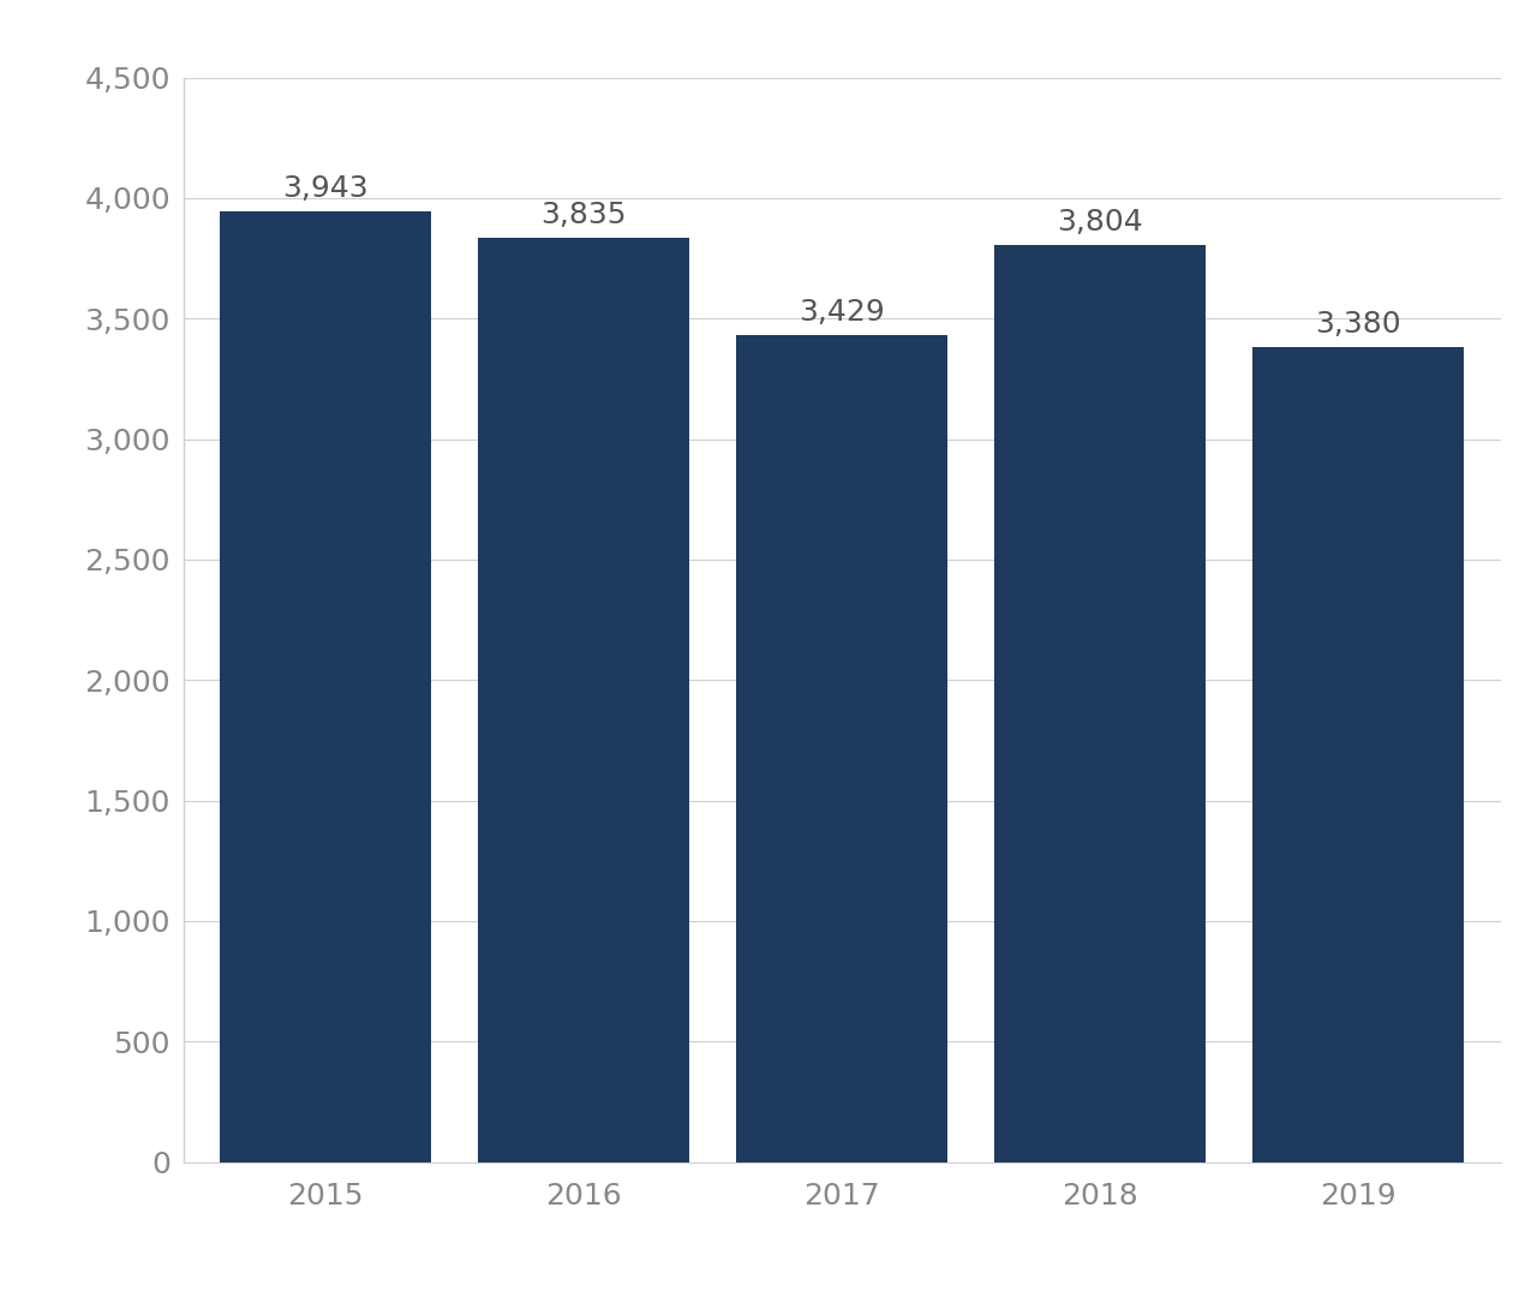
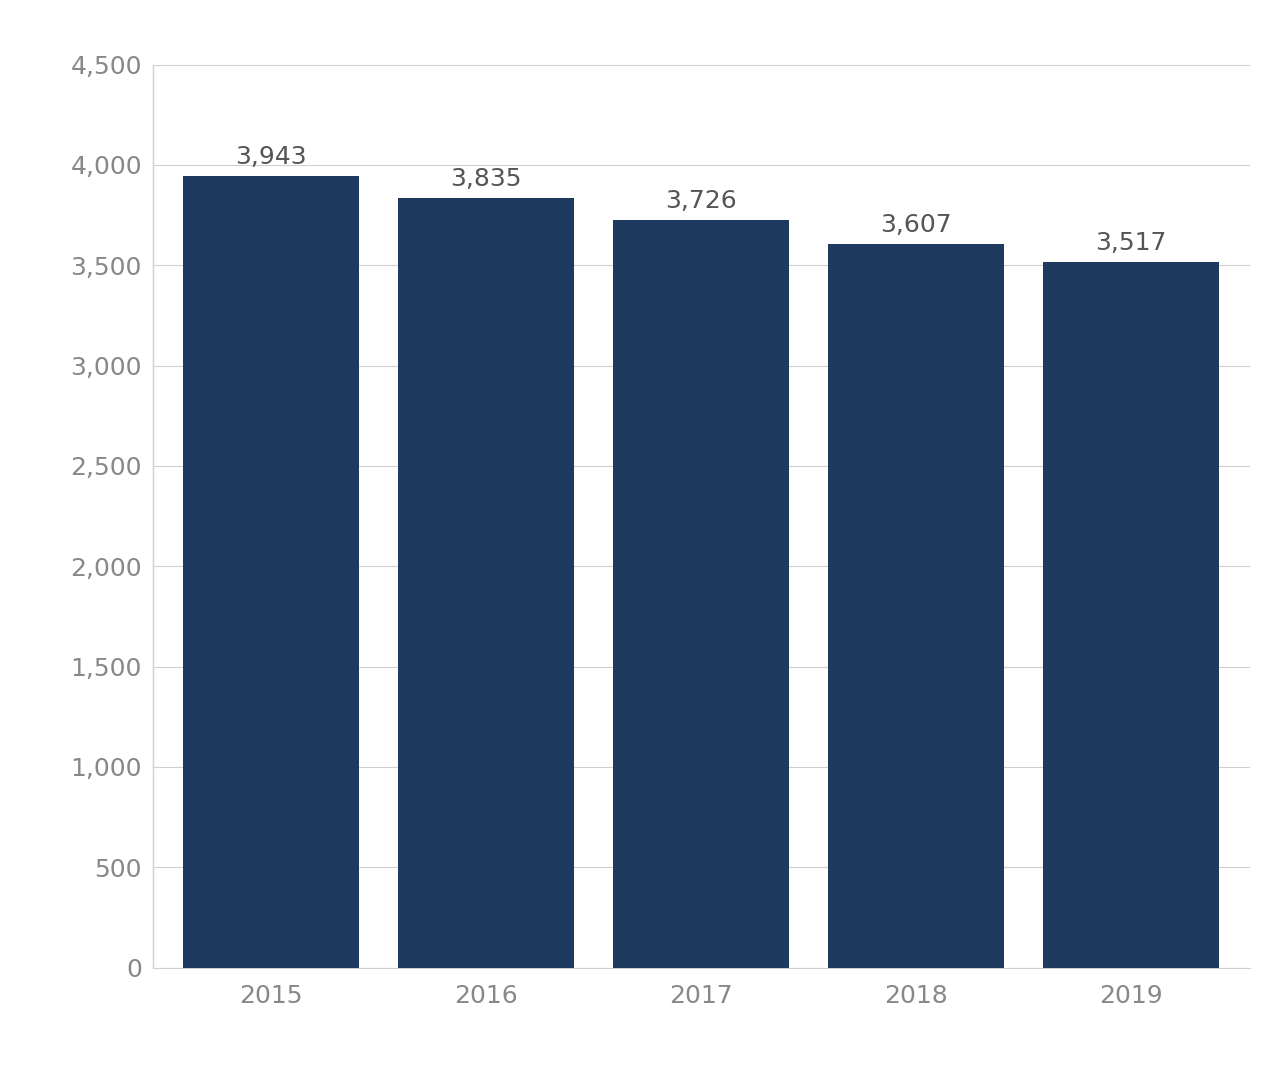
2017: 3,429 -> 3,726
2018: 3,804 -> 3,607
2019: 3,380 -> 3,517
